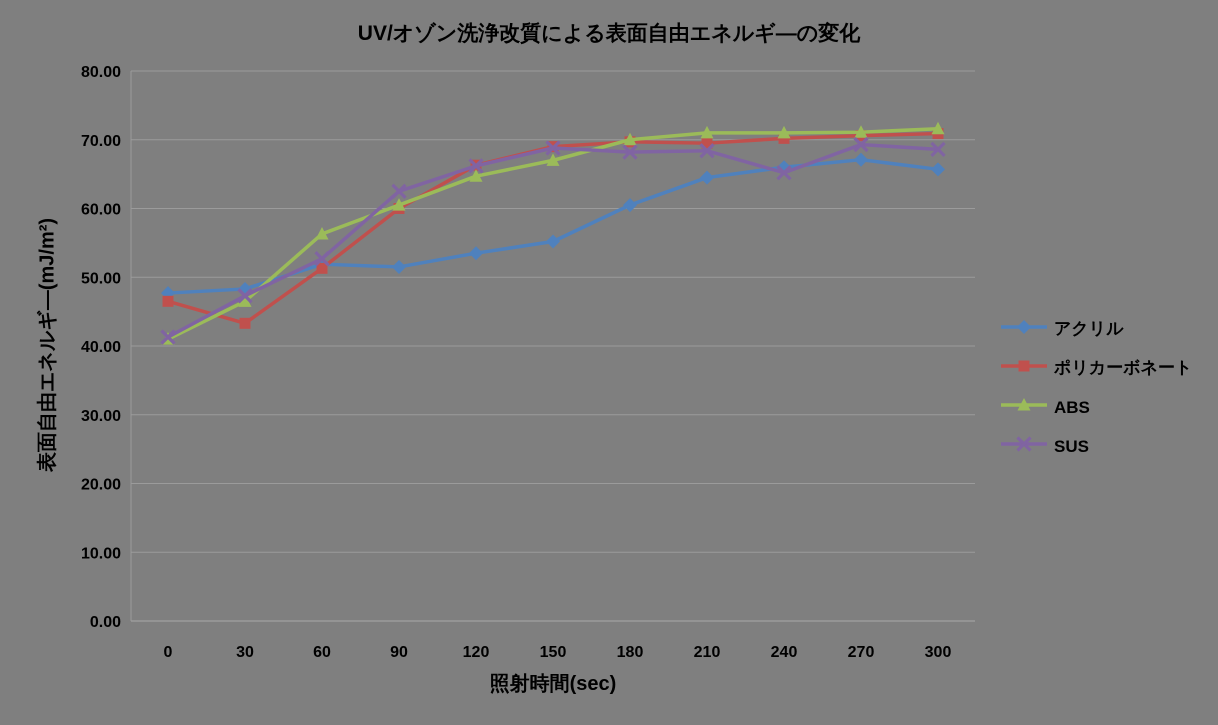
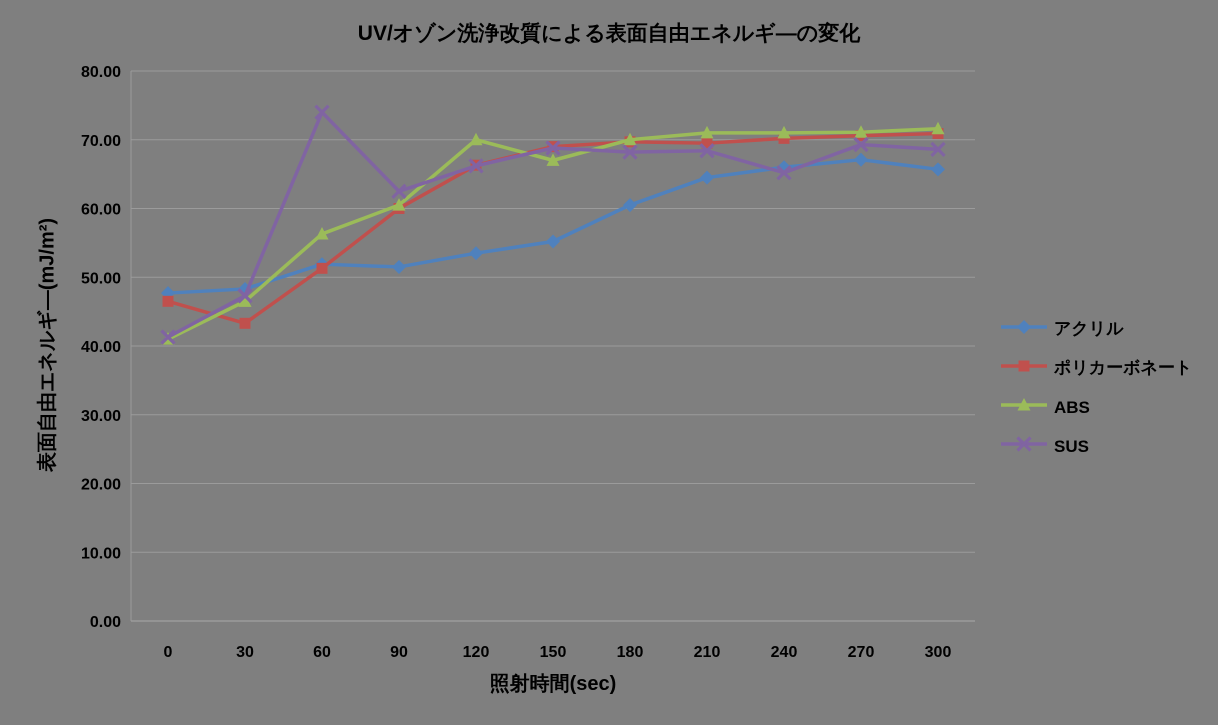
SUS/60: 53 -> 74
ABS/120: 65 -> 70
